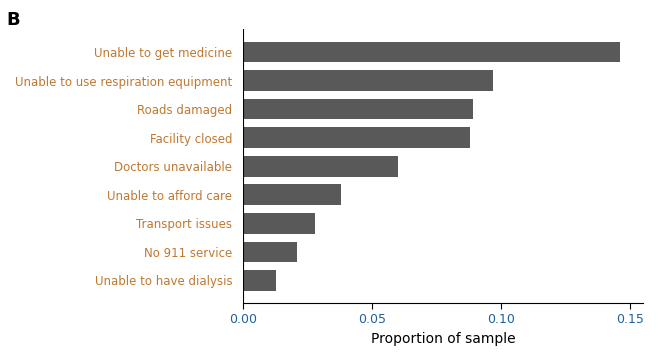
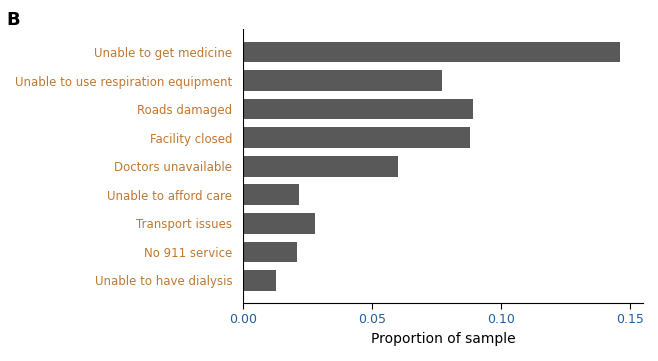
Unable to use respiration equipment: 0.097 -> 0.077
Unable to afford care: 0.038 -> 0.022
